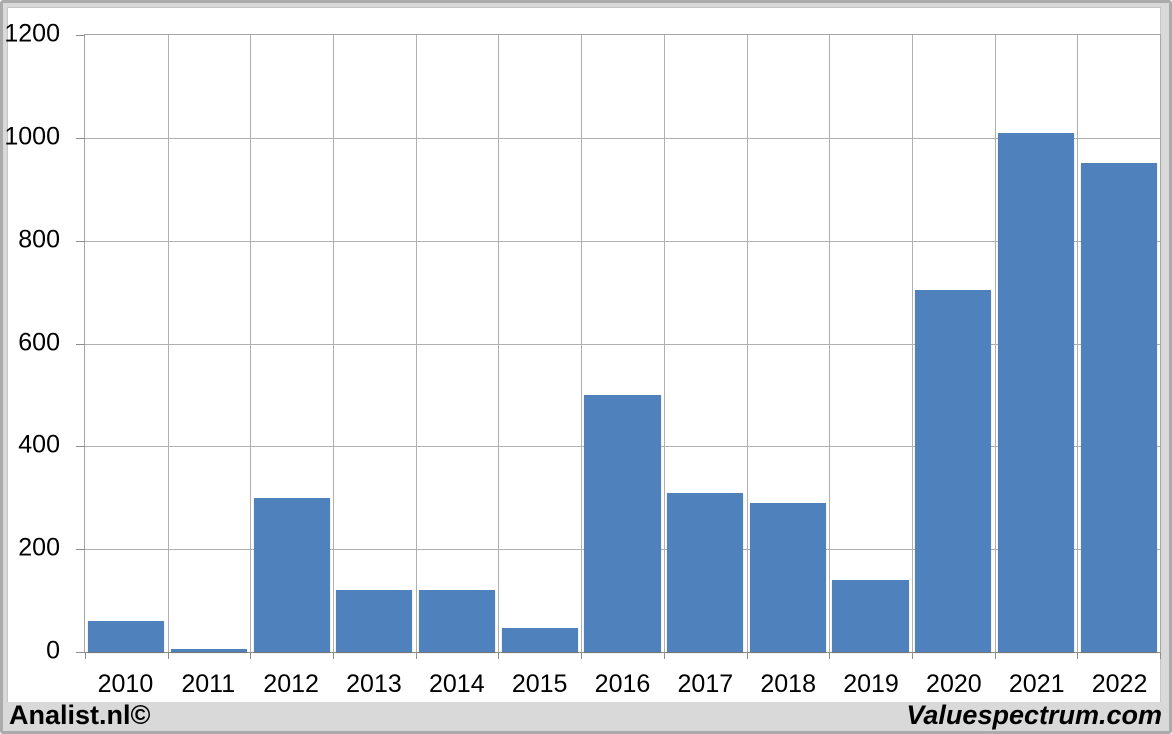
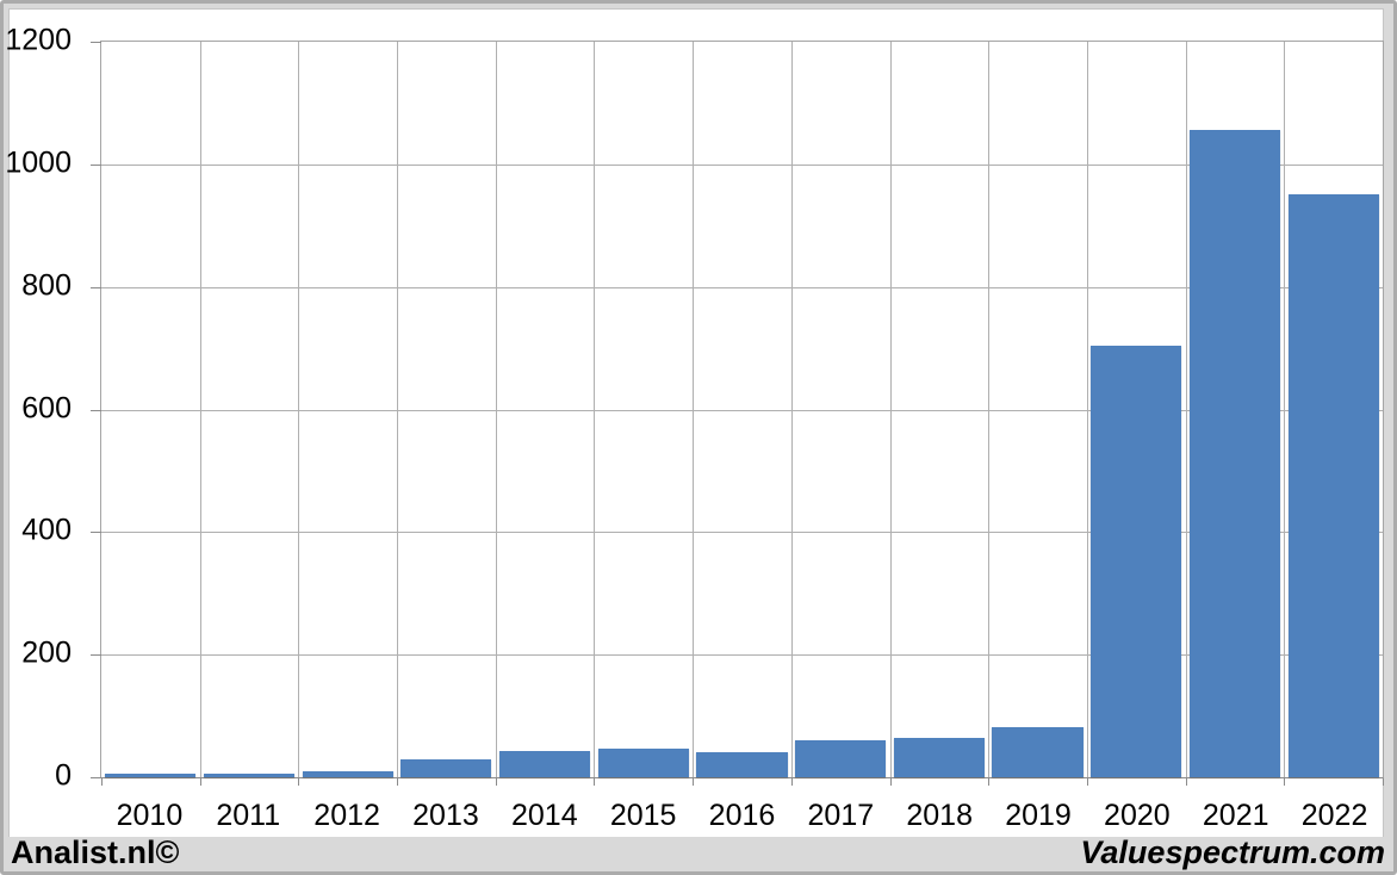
2010: 60 -> 10
2012: 300 -> 10
2013: 120 -> 30
2014: 120 -> 40
2016: 500 -> 40
2017: 310 -> 60
2018: 290 -> 60
2019: 140 -> 80
2021: 1010 -> 1060
